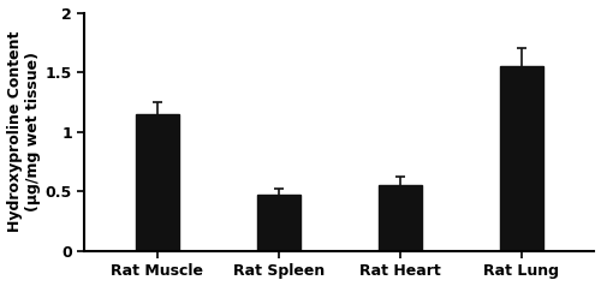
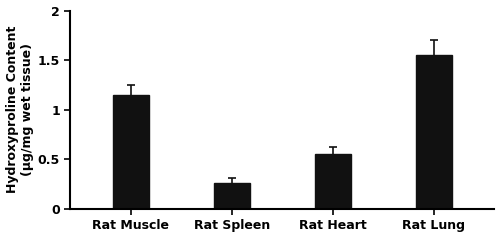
Rat Spleen: 0.47 -> 0.26
